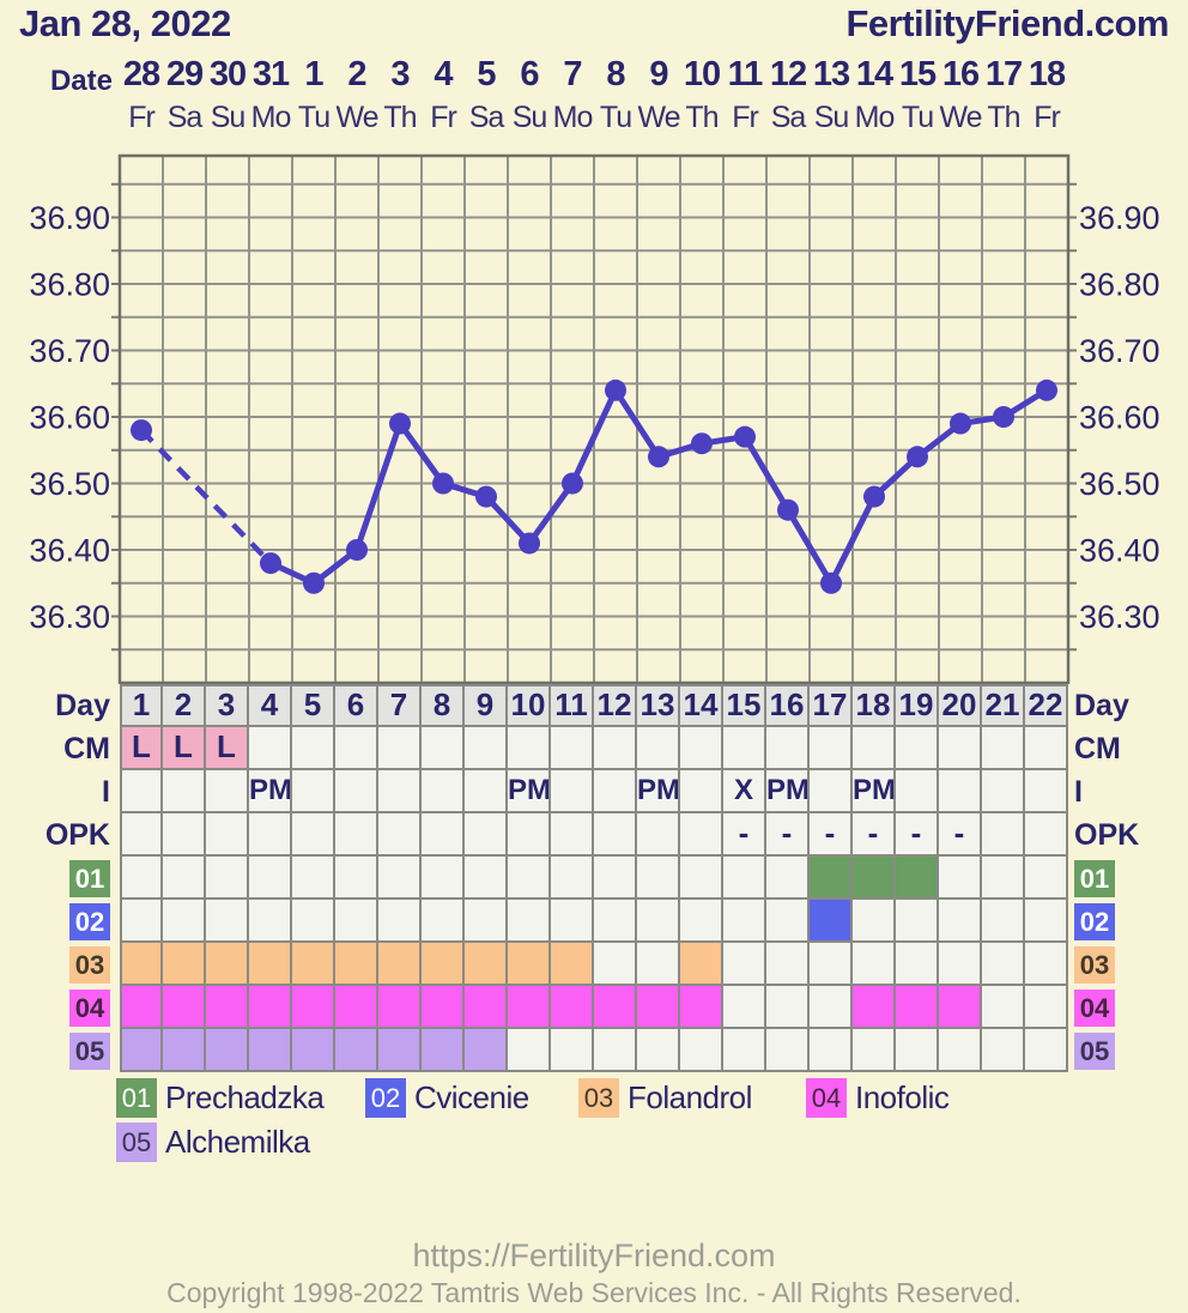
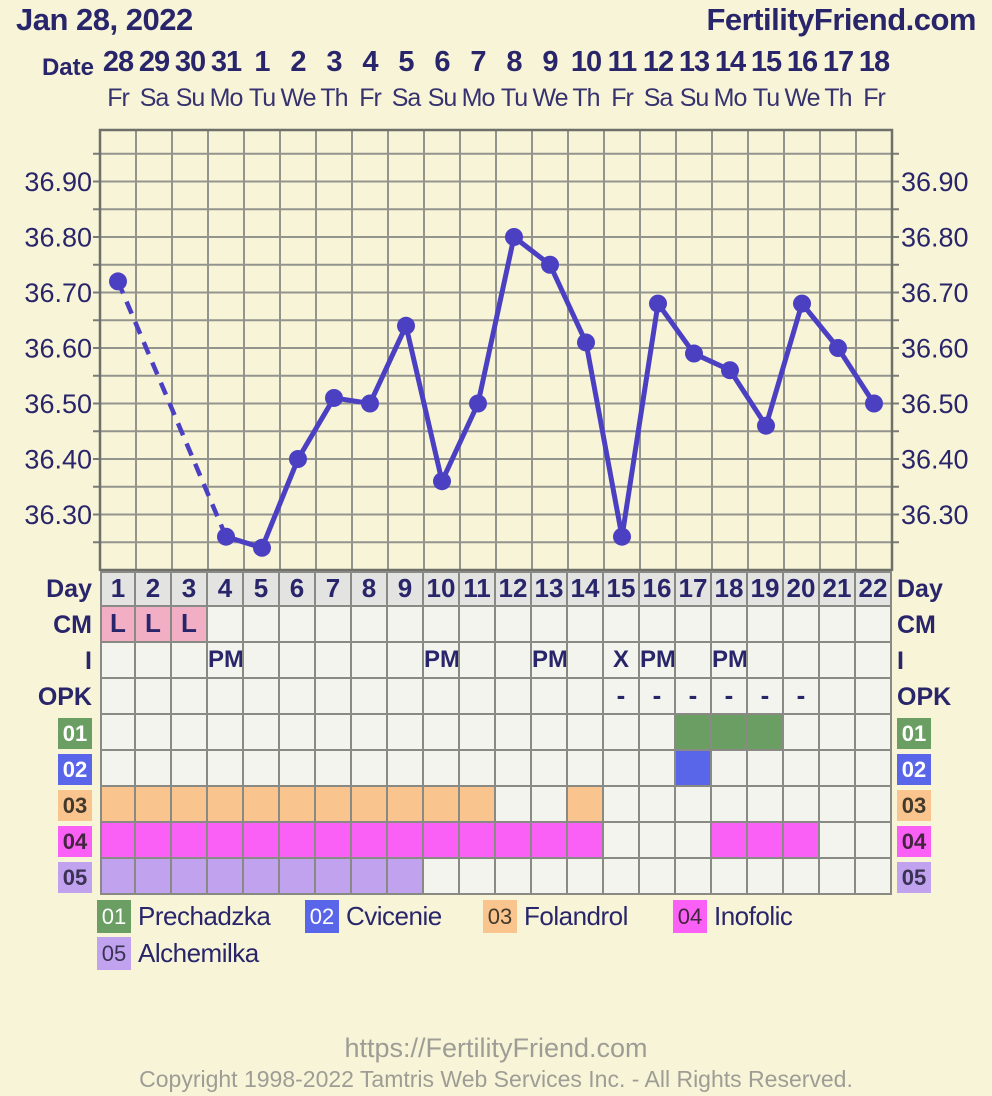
1: 36.58 -> 36.72
4: 36.38 -> 36.26
5: 36.35 -> 36.24
7: 36.59 -> 36.51
9: 36.48 -> 36.64
10: 36.41 -> 36.36
12: 36.64 -> 36.80
13: 36.54 -> 36.75
14: 36.56 -> 36.61
15: 36.57 -> 36.26
16: 36.46 -> 36.68
17: 36.35 -> 36.59
18: 36.48 -> 36.56
19: 36.54 -> 36.46
20: 36.59 -> 36.68
22: 36.64 -> 36.50
